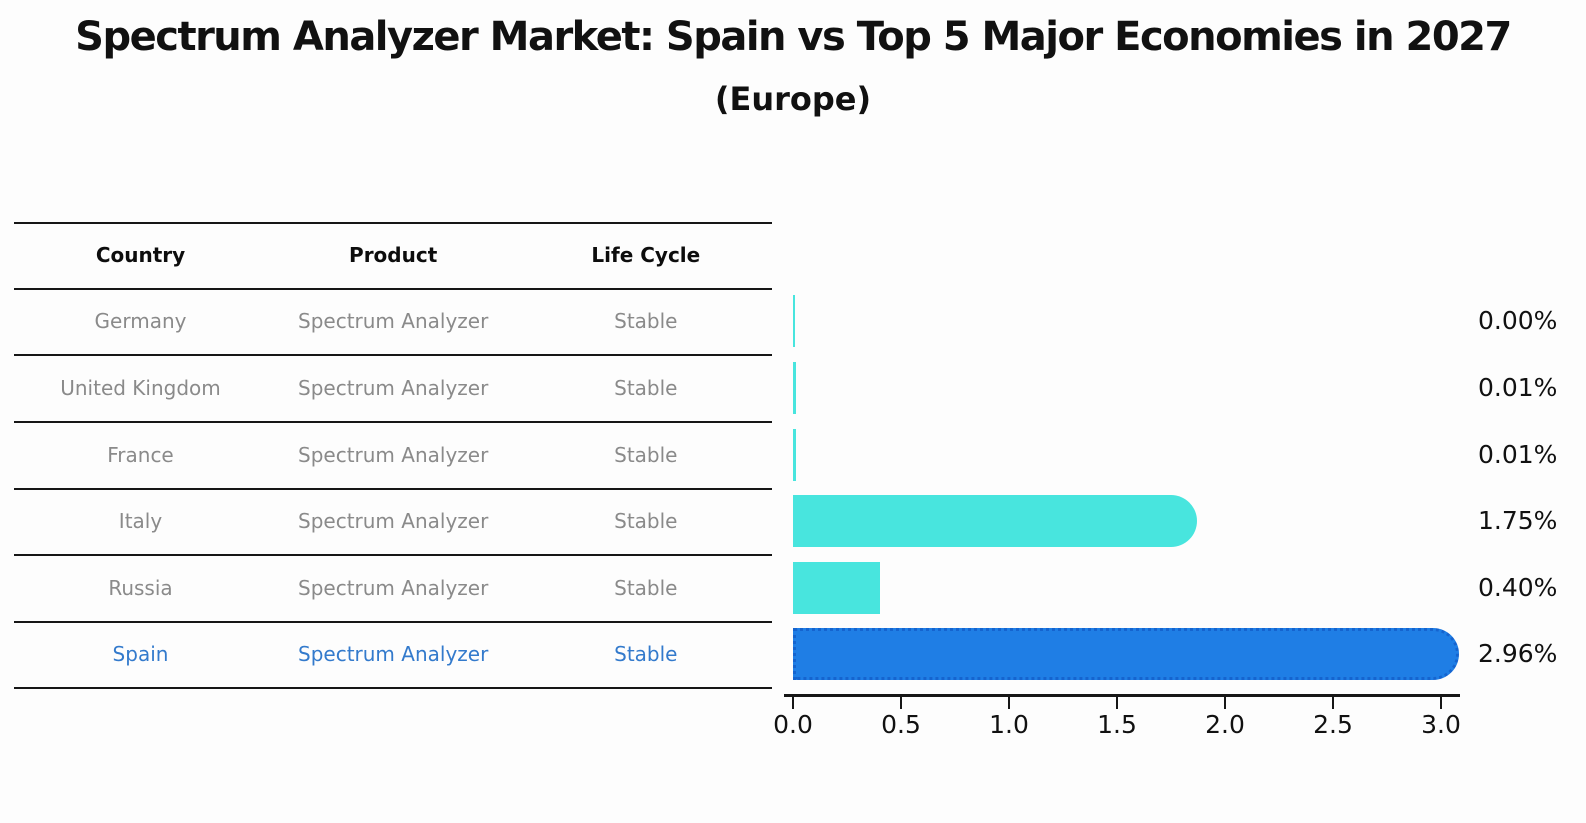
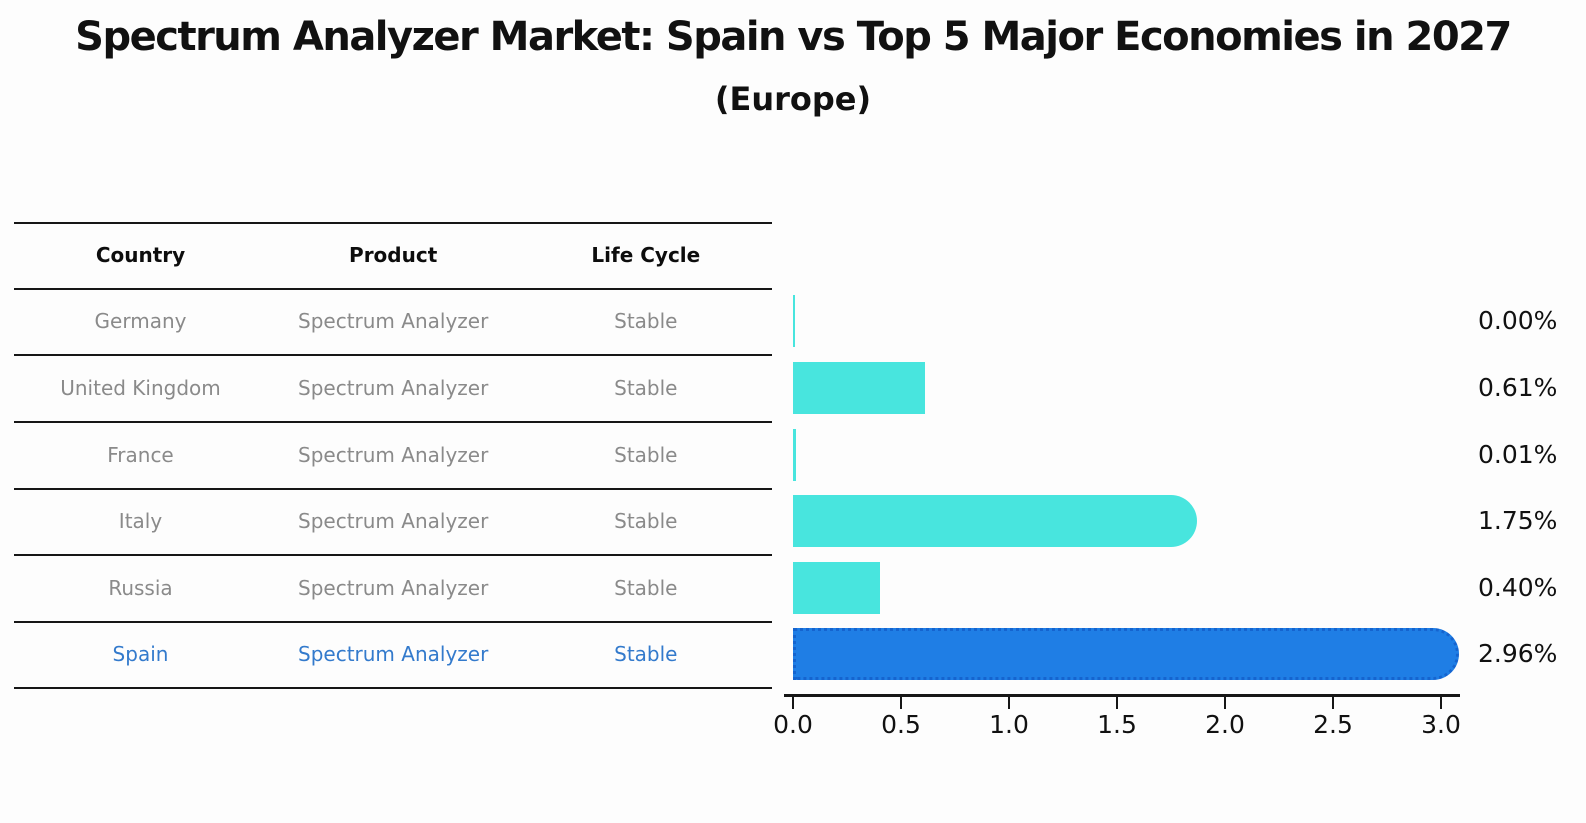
United Kingdom: 0.01% -> 0.61%
